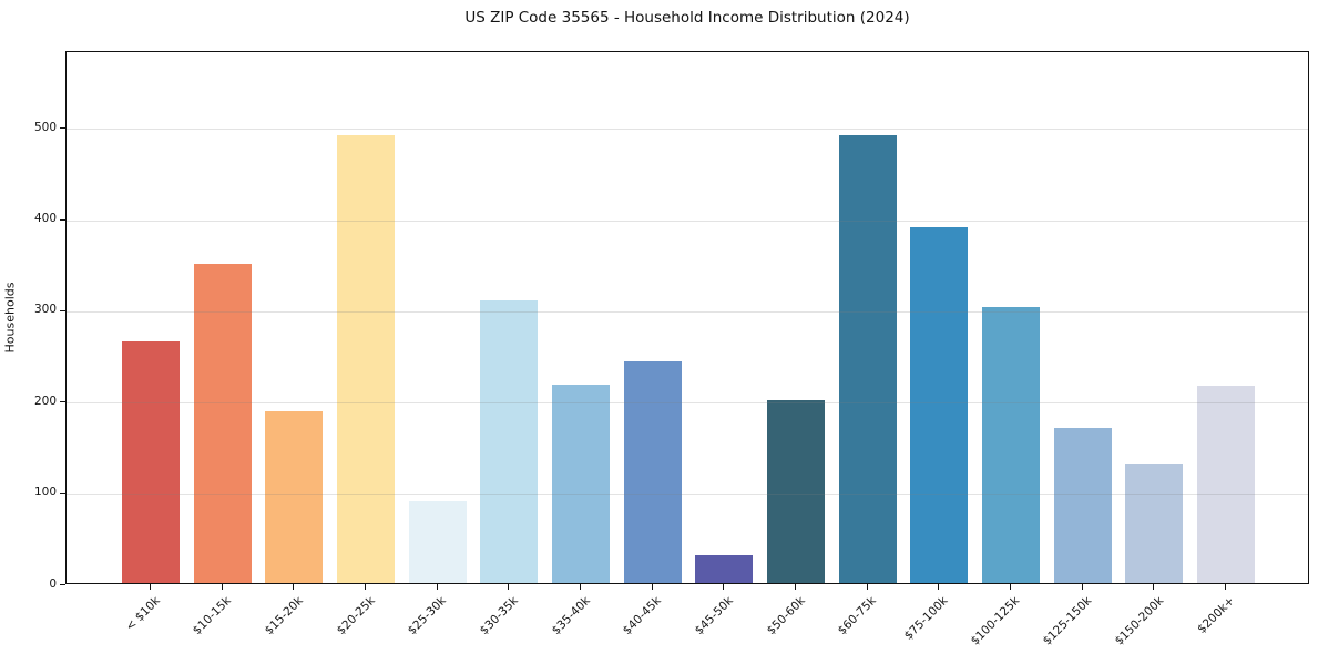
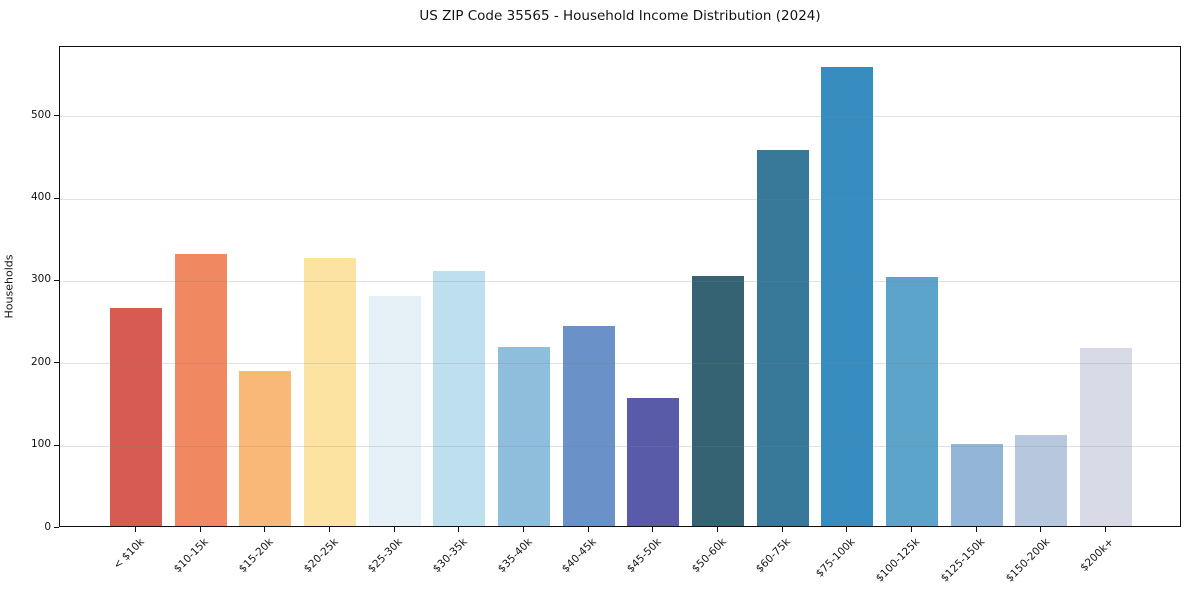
$10-15k: 350 -> 330
$20-25k: 490 -> 330
$25-30k: 90 -> 280
$45-50k: 30 -> 160
$50-60k: 200 -> 300
$60-75k: 490 -> 460
$75-100k: 390 -> 560
$125-150k: 170 -> 100
$150-200k: 130 -> 110
